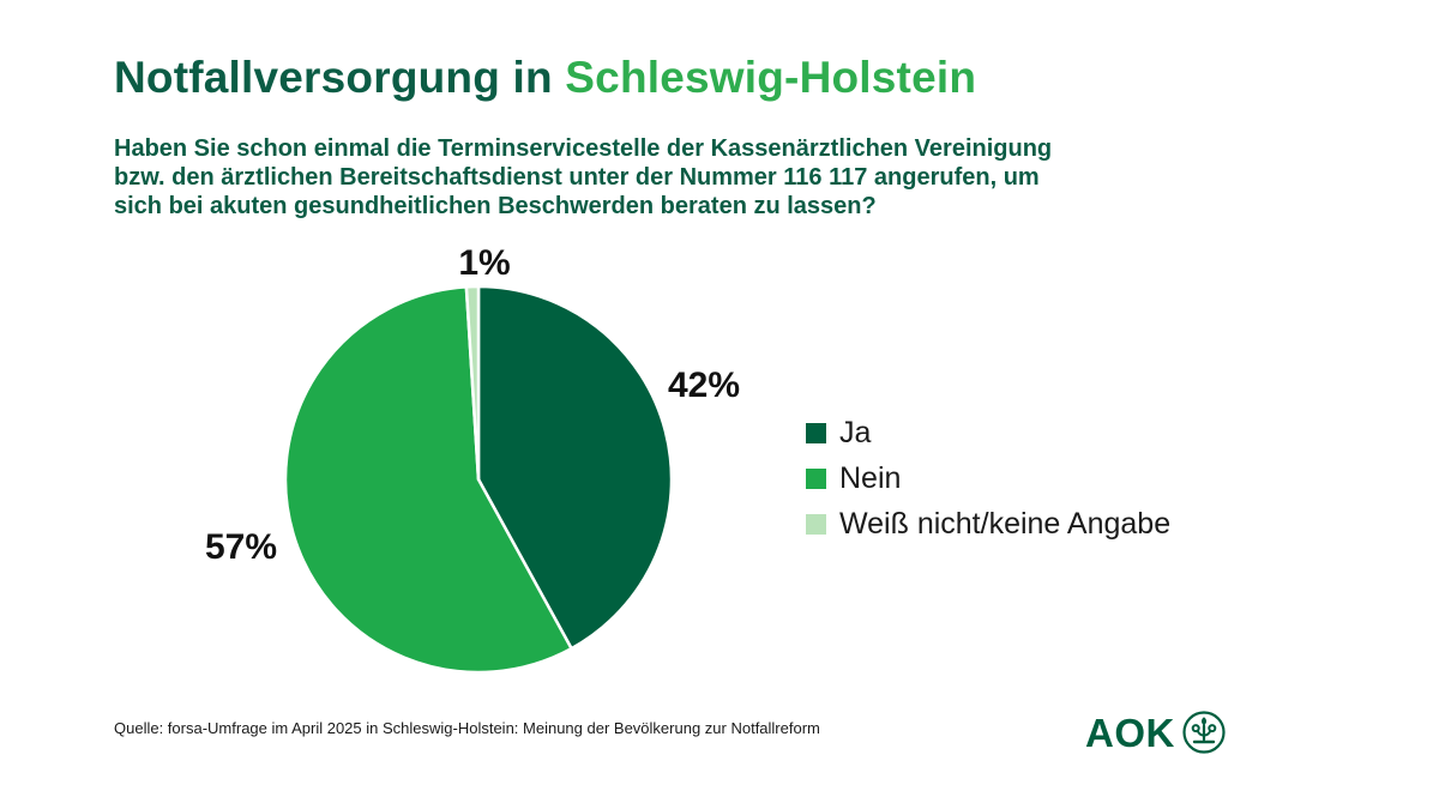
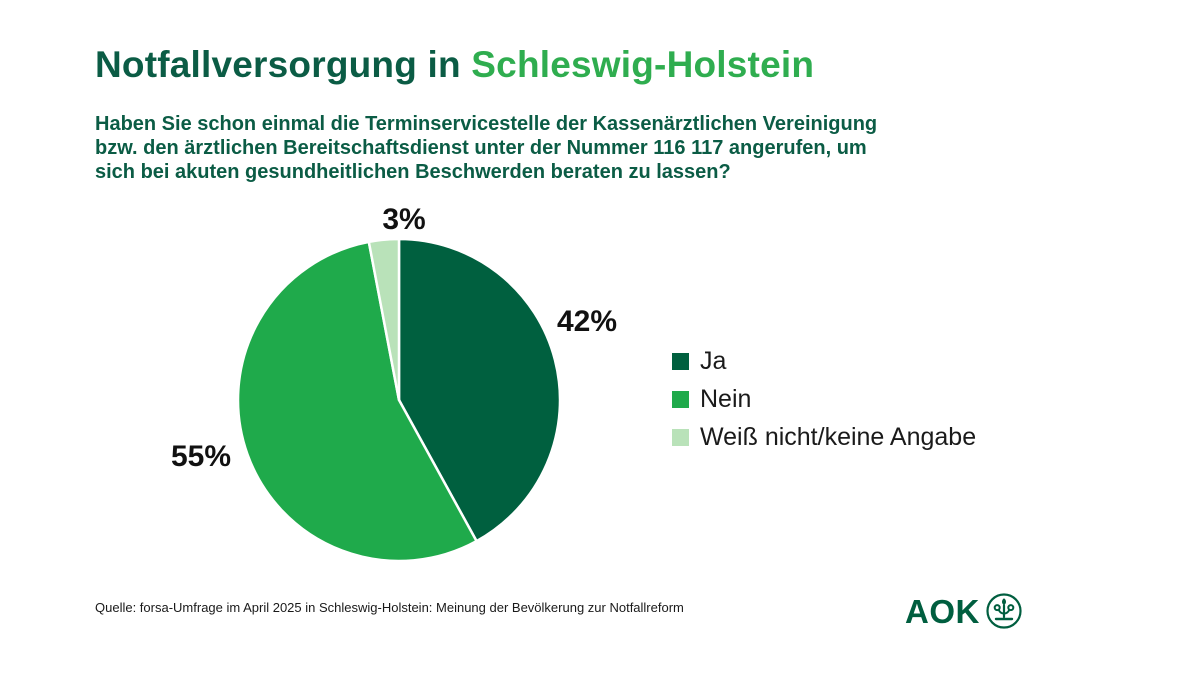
Nein: 57% -> 55%
Weiß nicht/keine Angabe: 1% -> 3%
